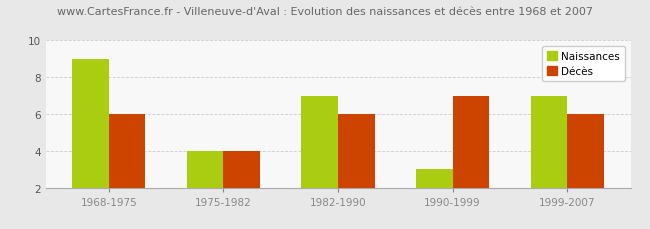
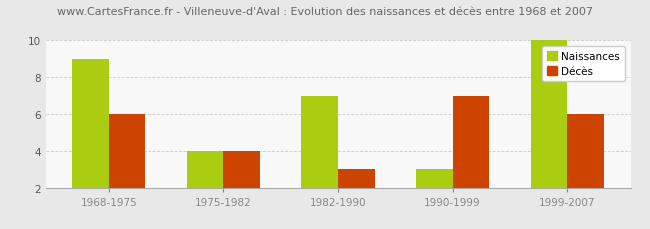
Décès/1982-1990: 6 -> 3
Naissances/1999-2007: 7 -> 10
